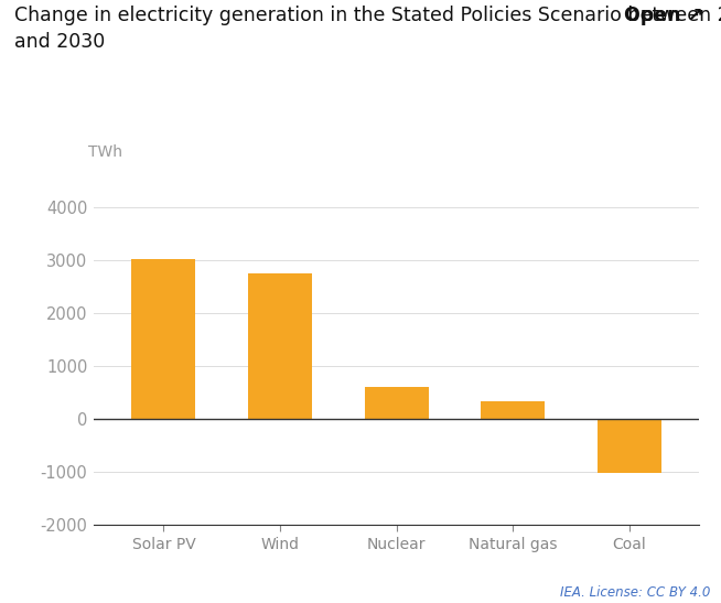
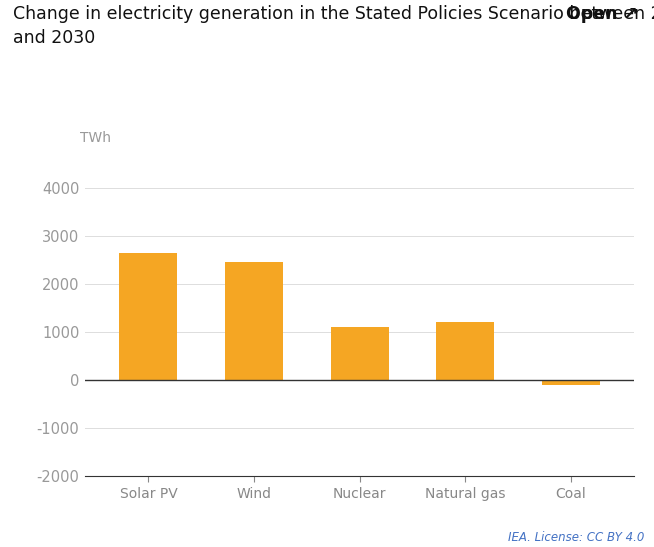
Solar PV: 3030 -> 2650
Wind: 2750 -> 2450
Nuclear: 600 -> 1100
Natural gas: 340 -> 1200
Coal: -1020 -> -100
